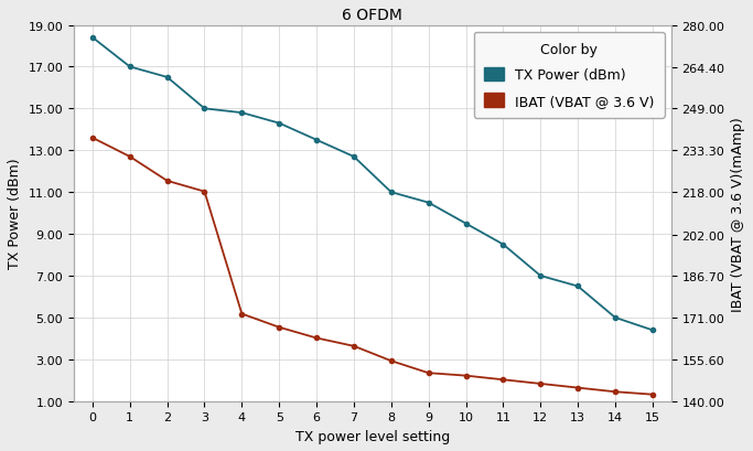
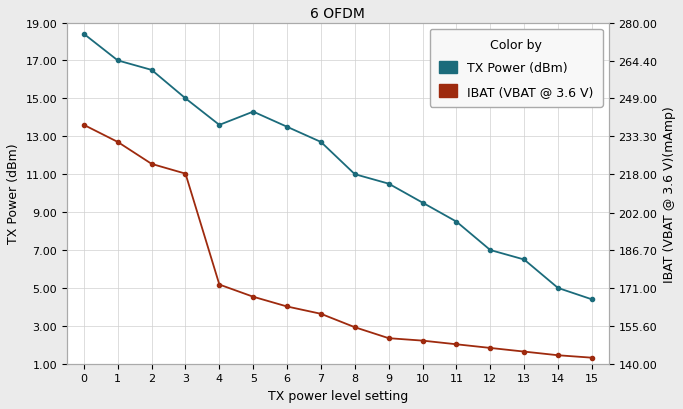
TX Power (dBm)/4: 14.8 -> 13.6
